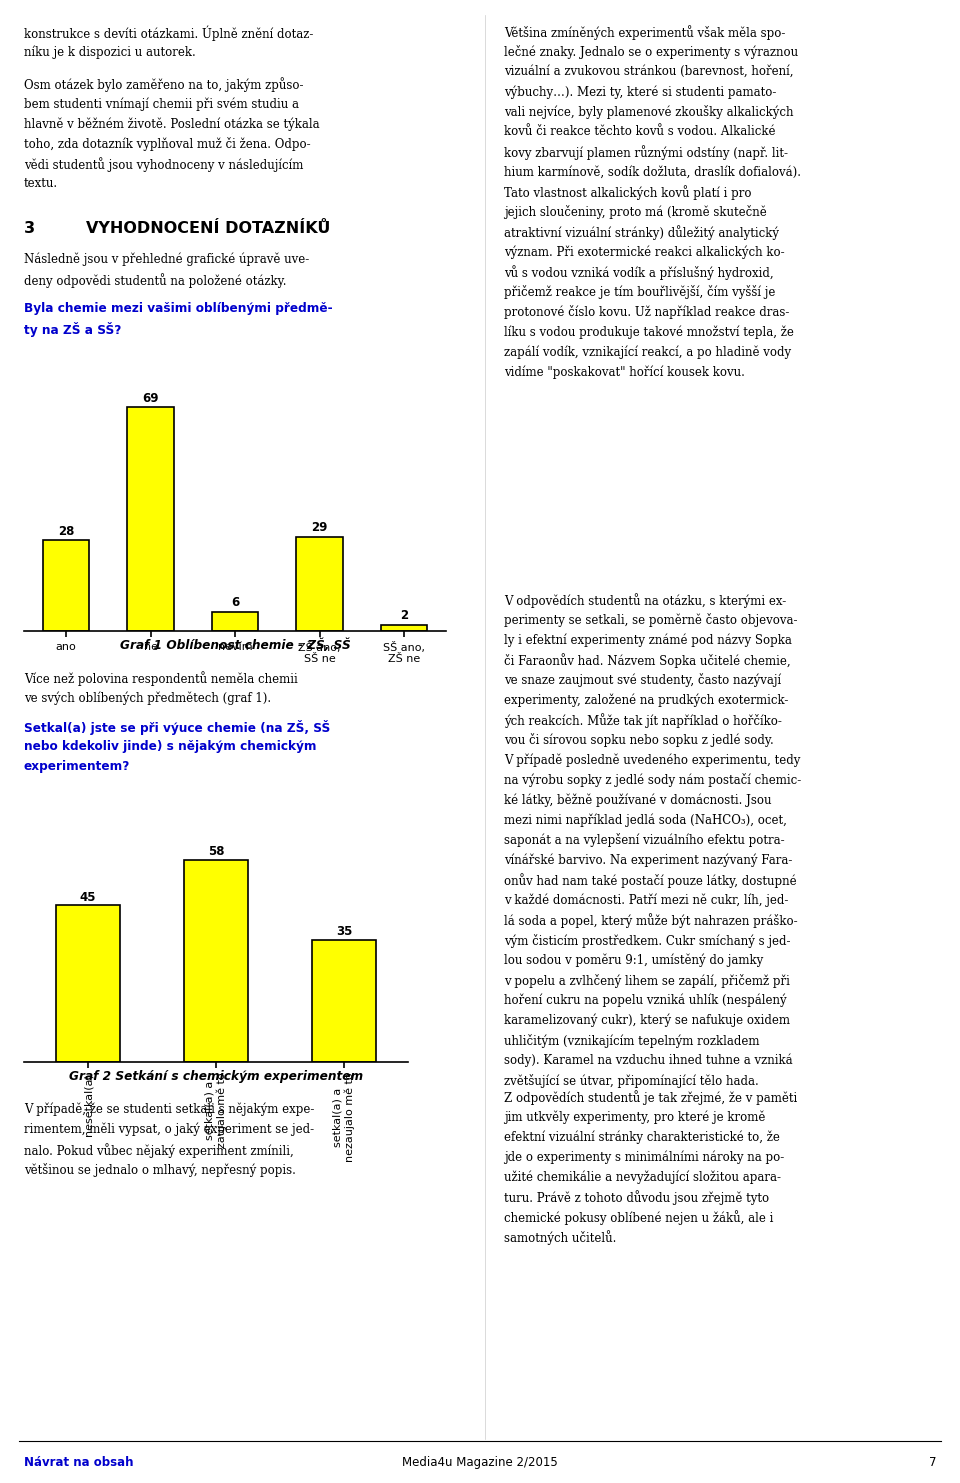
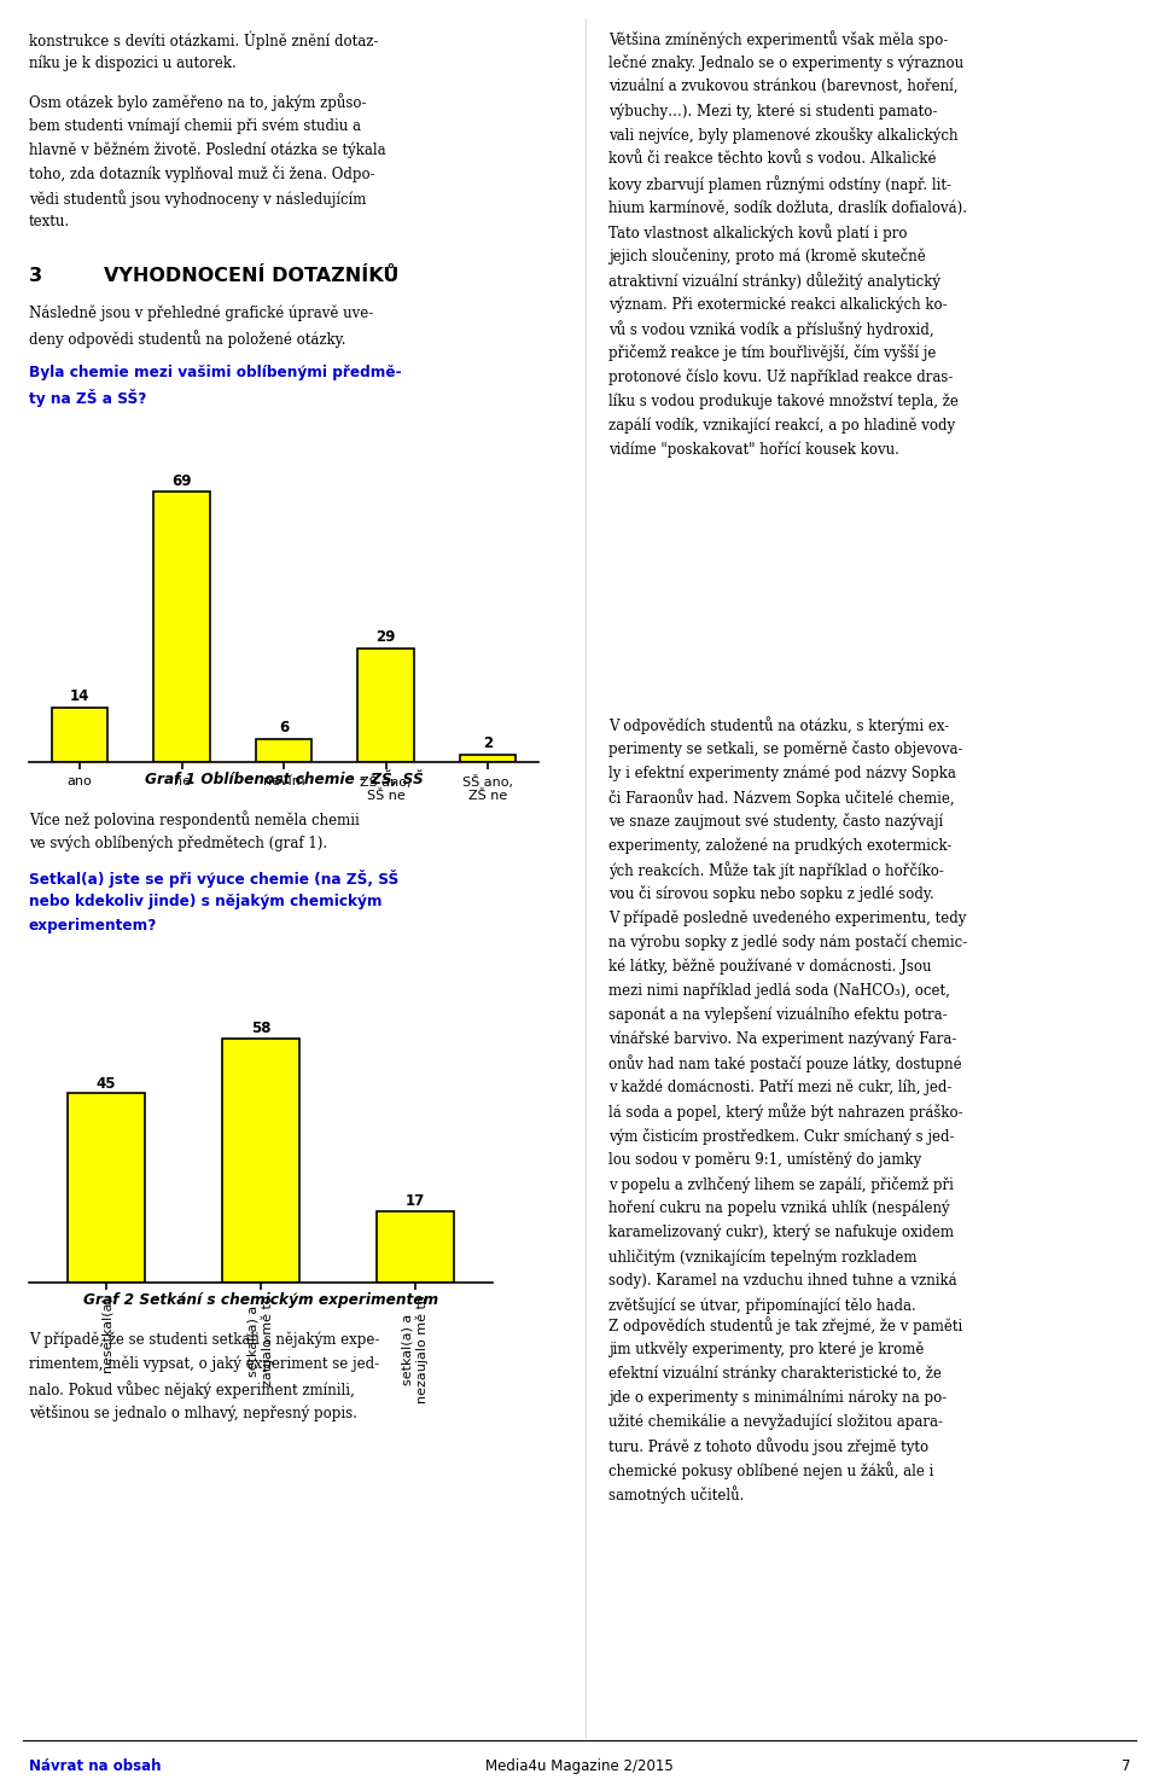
ano: 28 -> 14
setkal(a) a nezaujalo mě to: 35 -> 17
